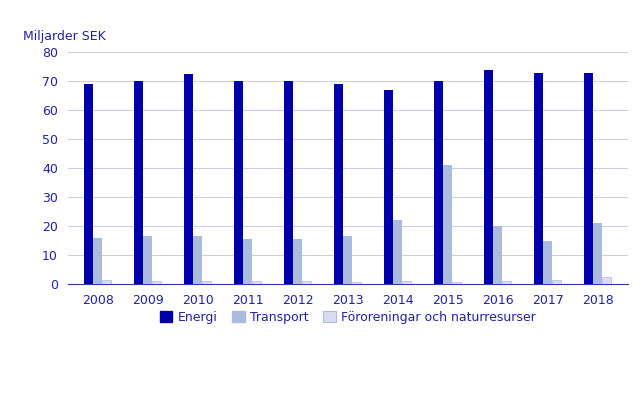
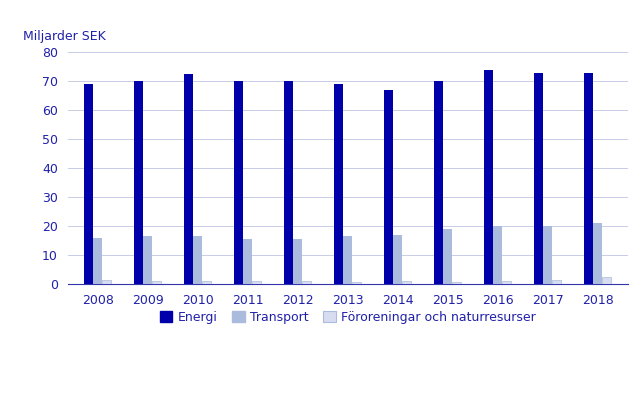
Transport/2014: 22.0 -> 17.0
Transport/2015: 41.0 -> 19.0
Transport/2017: 15.0 -> 20.0
